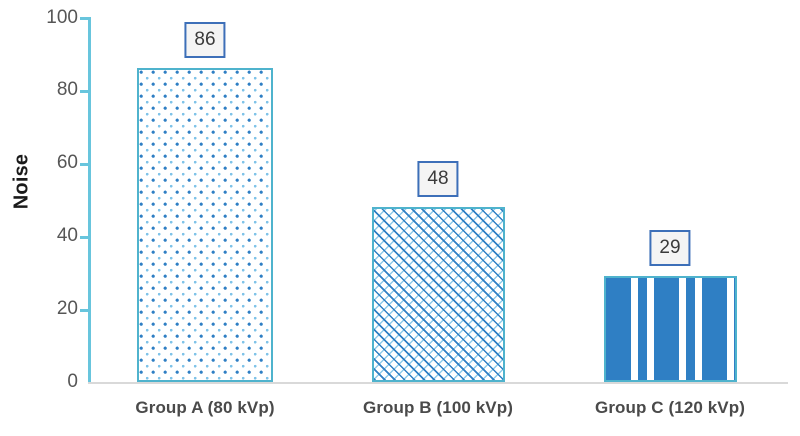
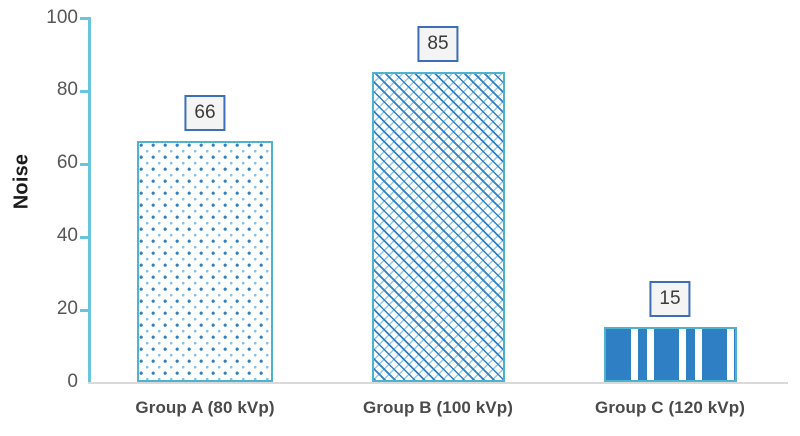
Group A (80 kVp): 86 -> 66
Group B (100 kVp): 48 -> 85
Group C (120 kVp): 29 -> 15
